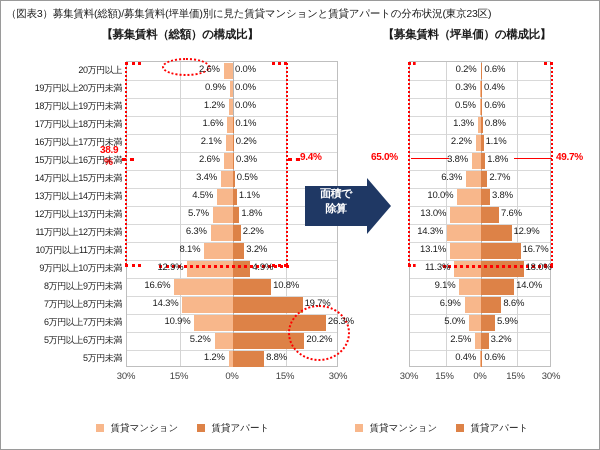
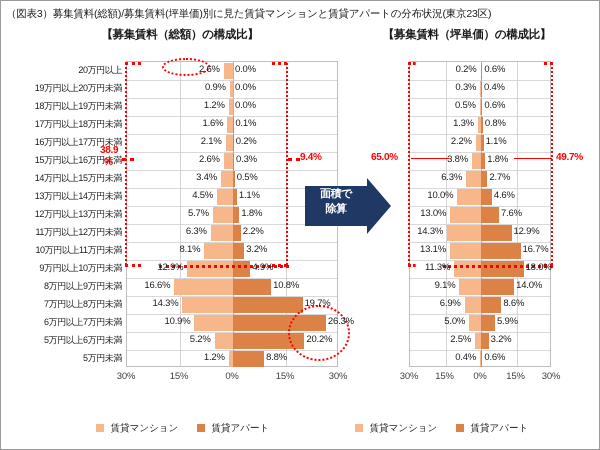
【募集賃料（坪単価）の構成比】/賃貸アパート/13万円以上14万円未満: 3.8% -> 4.6%
